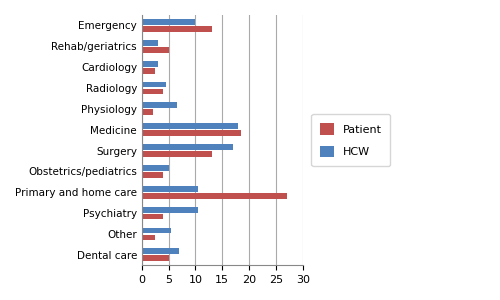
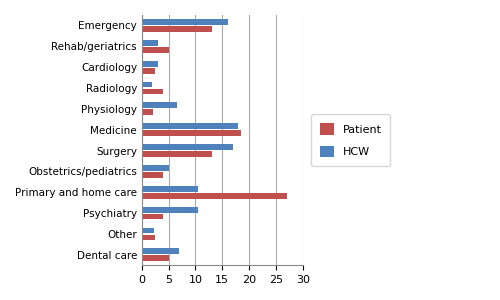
HCW/Emergency: 10.0 -> 16.0
HCW/Radiology: 4.5 -> 1.8
HCW/Other: 5.5 -> 2.2
